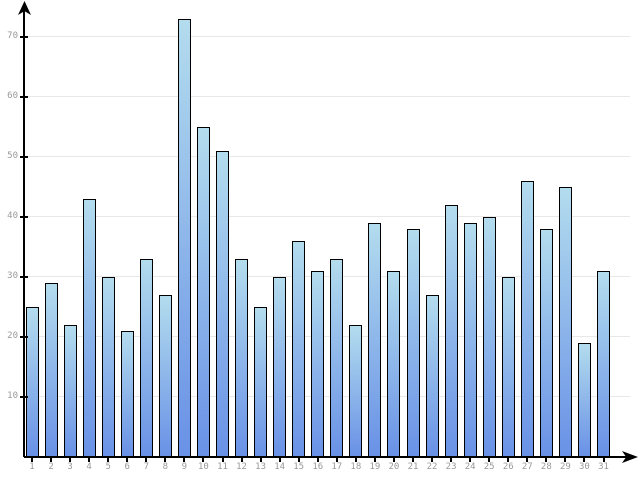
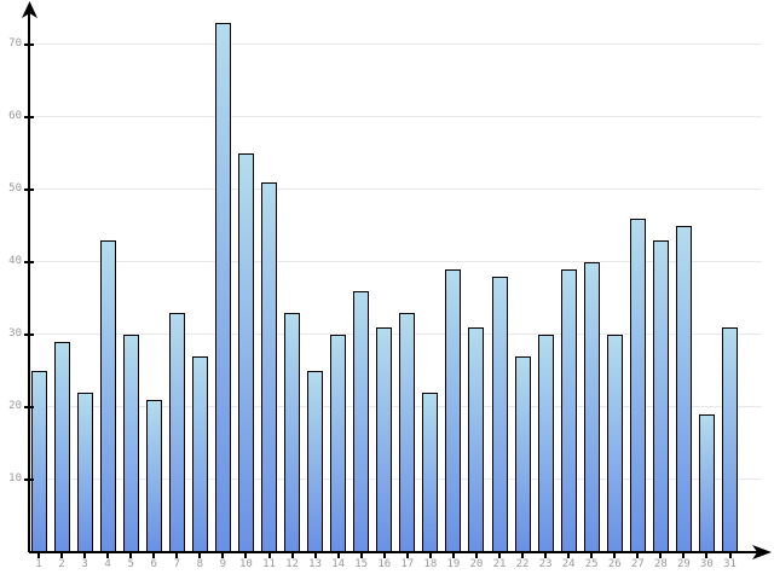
23: 42 -> 30
28: 38 -> 43
